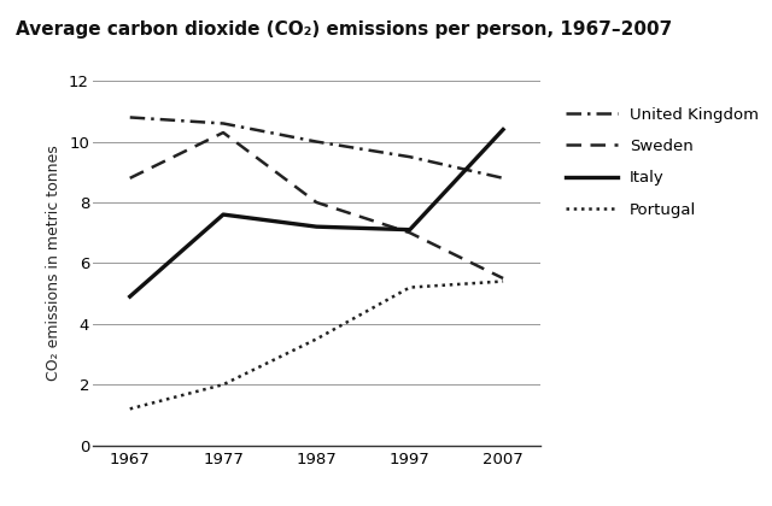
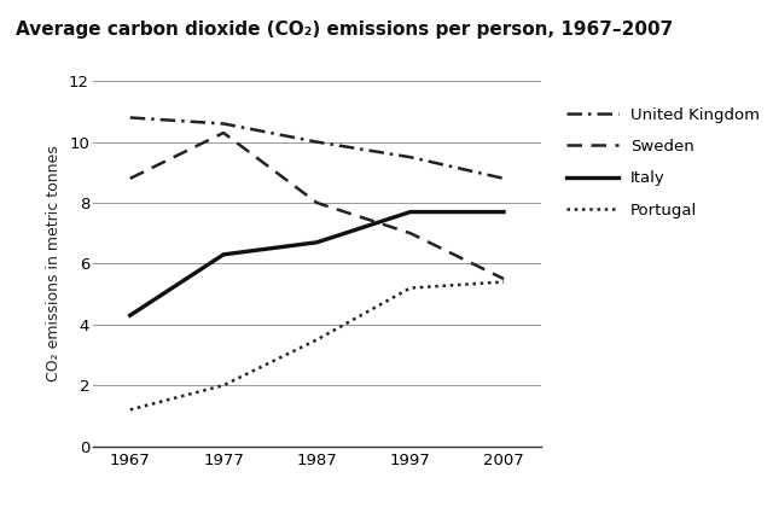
Italy/1967: 4.9 -> 4.3
Italy/1977: 7.6 -> 6.3
Italy/1987: 7.2 -> 6.7
Italy/1997: 7.1 -> 7.7
Italy/2007: 10.4 -> 7.7
